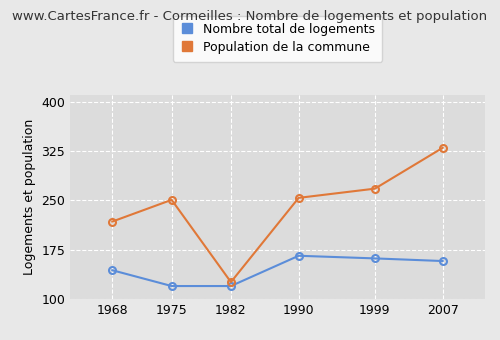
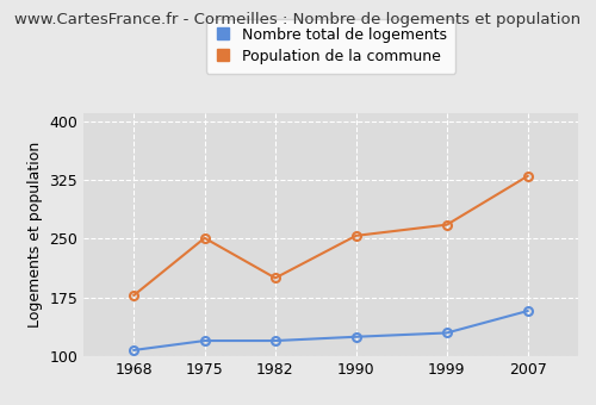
Nombre total de logements/1968: 144 -> 108
Population de la commune/1968: 218 -> 178
Population de la commune/1982: 126 -> 200
Nombre total de logements/1990: 166 -> 125
Nombre total de logements/1999: 162 -> 130
